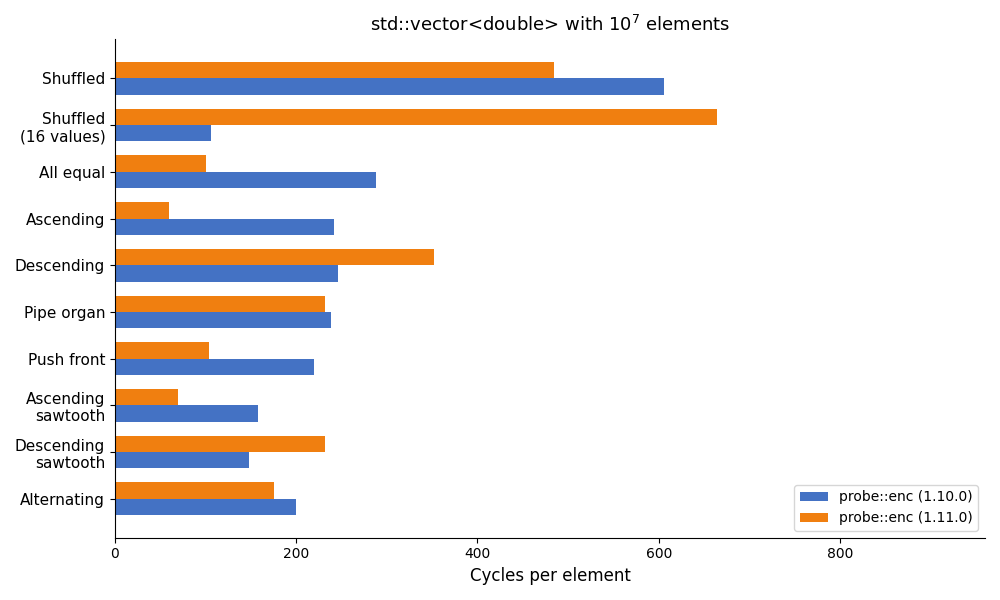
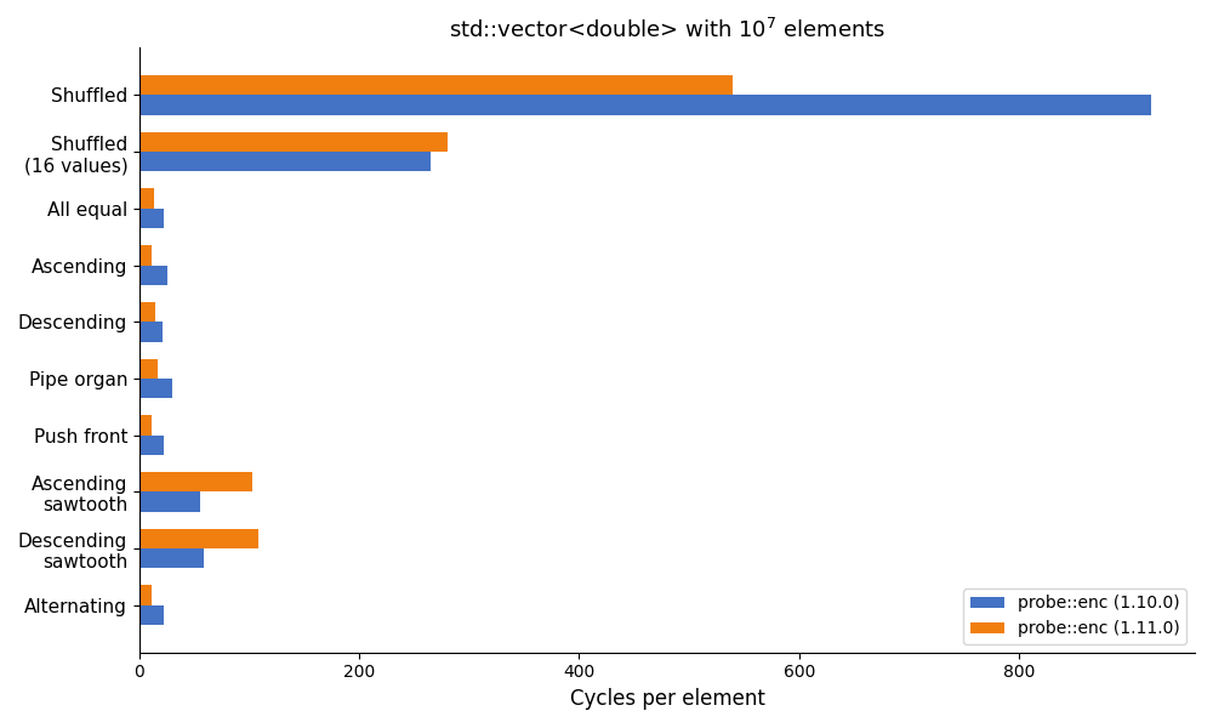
probe::enc (1.11.0)/Shuffled: 484 -> 540
probe::enc (1.10.0)/Shuffled: 606 -> 920
probe::enc (1.11.0)/Shuffled (16 values): 664 -> 280
probe::enc (1.10.0)/Shuffled (16 values): 106 -> 265
probe::enc (1.11.0)/All equal: 100 -> 13
probe::enc (1.10.0)/All equal: 288 -> 22
probe::enc (1.11.0)/Ascending: 60 -> 11
probe::enc (1.10.0)/Ascending: 242 -> 25
probe::enc (1.11.0)/Descending: 352 -> 14
probe::enc (1.10.0)/Descending: 246 -> 21
probe::enc (1.11.0)/Pipe organ: 232 -> 17
probe::enc (1.10.0)/Pipe organ: 238 -> 30
probe::enc (1.11.0)/Push front: 104 -> 11
probe::enc (1.10.0)/Push front: 220 -> 22
probe::enc (1.11.0)/Ascending sawtooth: 70 -> 103
probe::enc (1.10.0)/Ascending sawtooth: 158 -> 55
probe::enc (1.11.0)/Descending sawtooth: 232 -> 108
probe::enc (1.10.0)/Descending sawtooth: 148 -> 58
probe::enc (1.11.0)/Alternating: 176 -> 11
probe::enc (1.10.0)/Alternating: 200 -> 22
